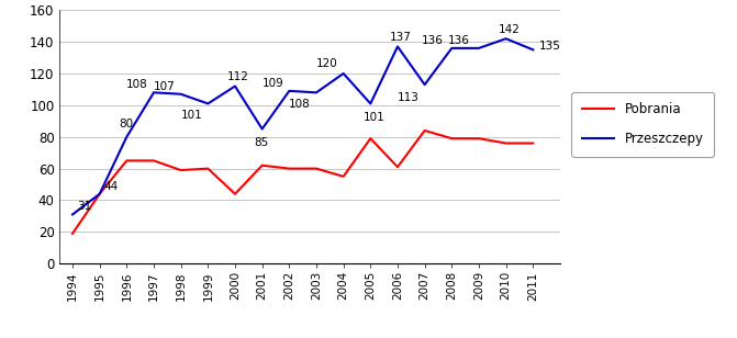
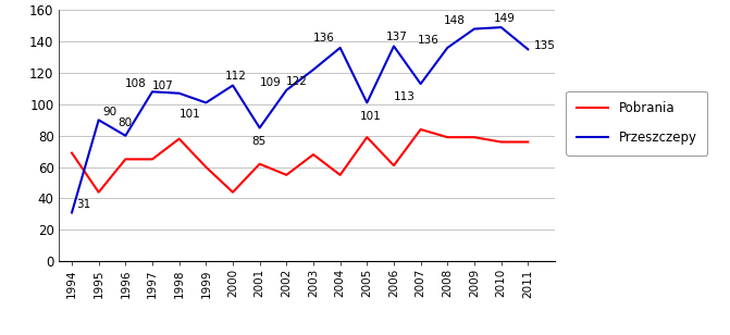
Pobrania/1994: 19 -> 69
Przeszczepy/1995: 44 -> 90
Pobrania/1998: 59 -> 78
Pobrania/2002: 60 -> 55
Pobrania/2003: 60 -> 68
Przeszczepy/2003: 108 -> 122
Przeszczepy/2004: 120 -> 136
Przeszczepy/2009: 136 -> 148
Przeszczepy/2010: 142 -> 149
